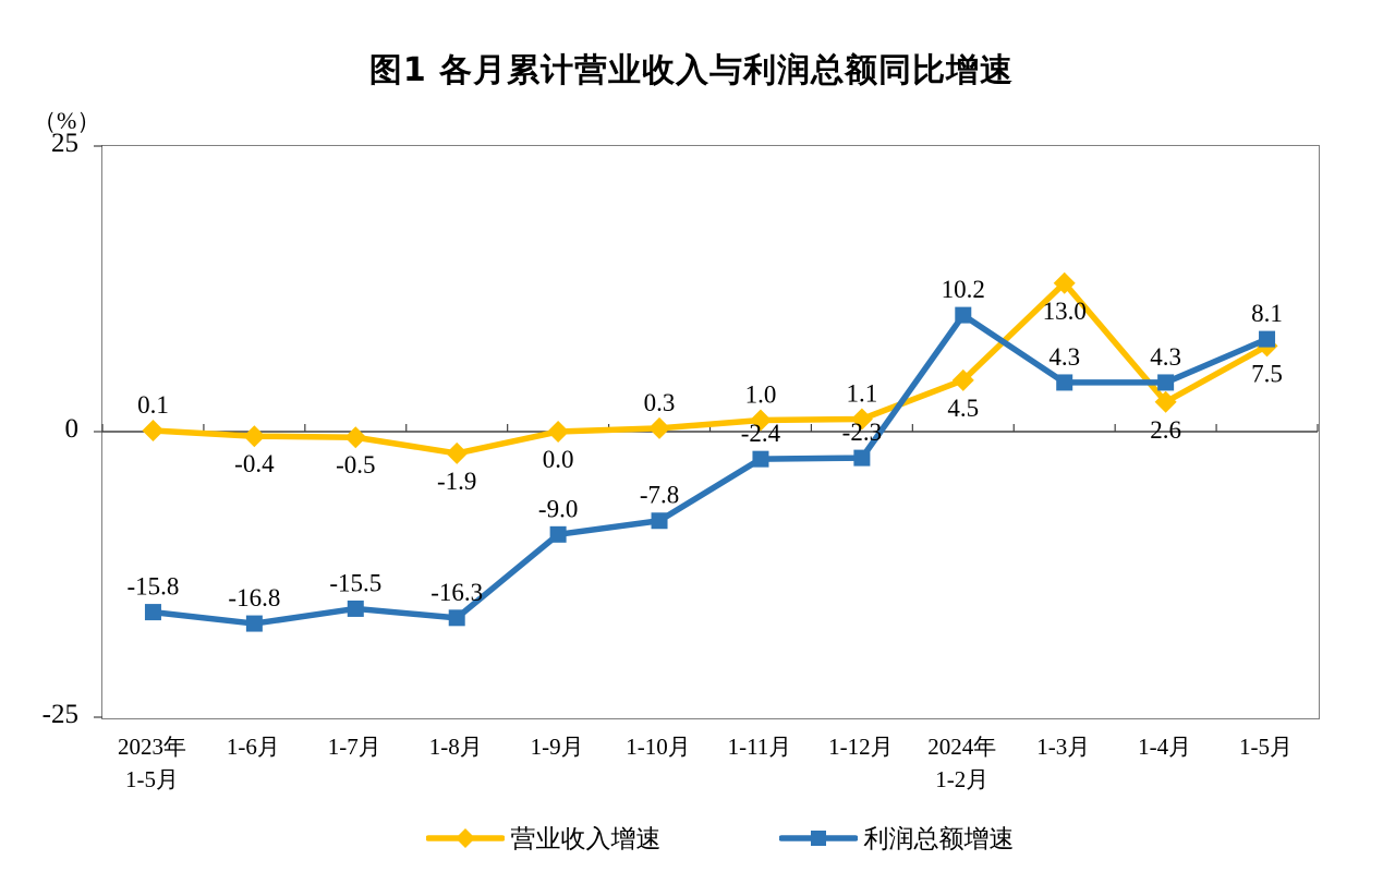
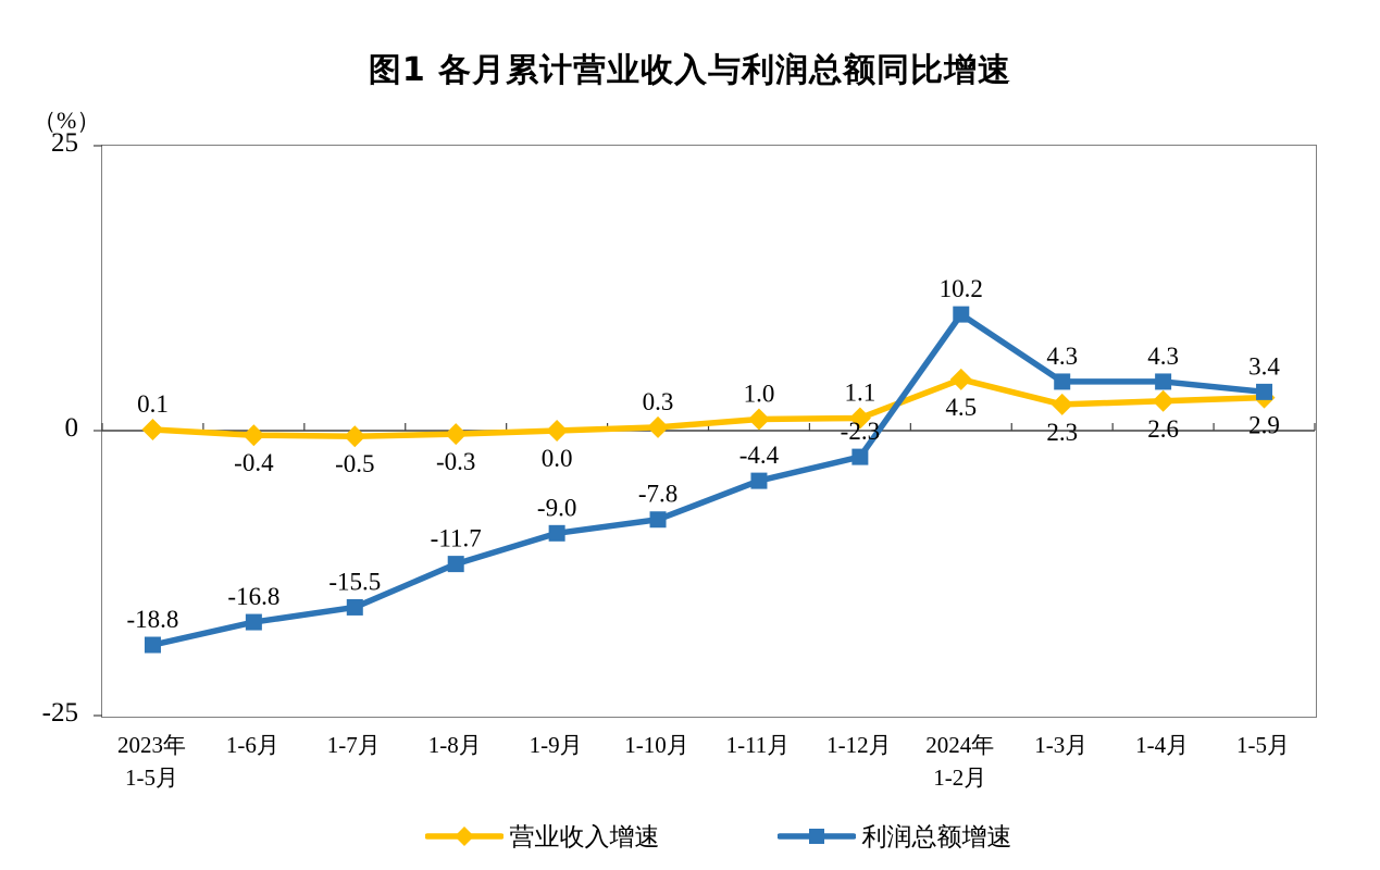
利润总额增速/2023年 1-5月: -15.8 -> -18.8
营业收入增速/1-8月: -1.9 -> -0.3
利润总额增速/1-8月: -16.3 -> -11.7
利润总额增速/1-11月: -2.4 -> -4.4
营业收入增速/1-3月: 13.0 -> 2.3
营业收入增速/1-5月: 7.5 -> 2.9
利润总额增速/1-5月: 8.1 -> 3.4
